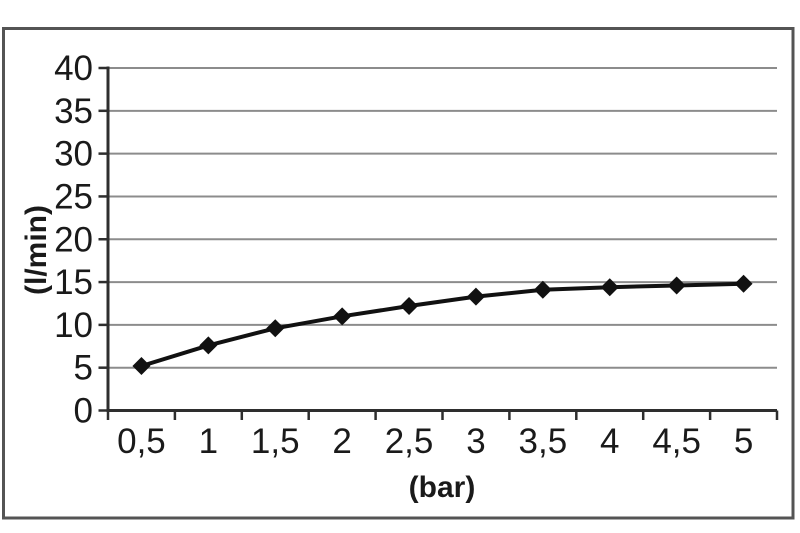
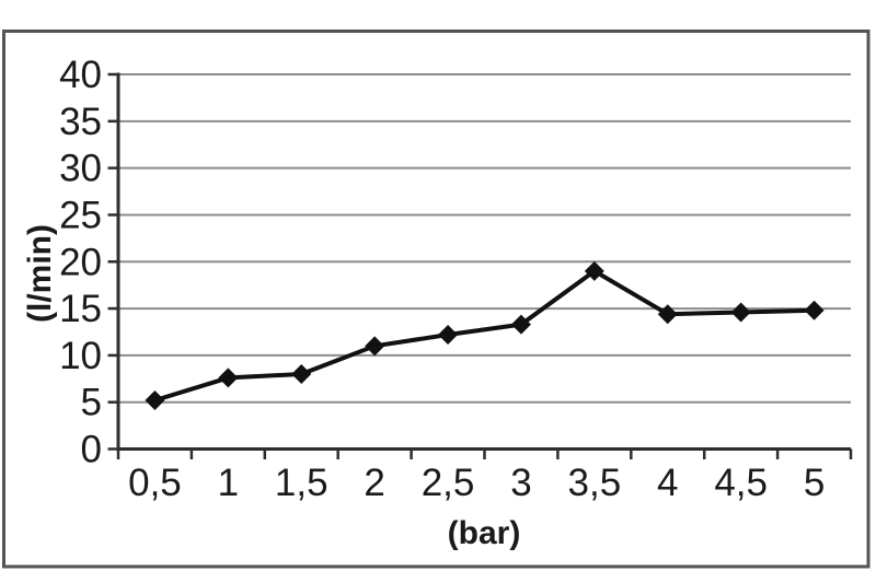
1,5: 10 -> 8
3,5: 14 -> 19
